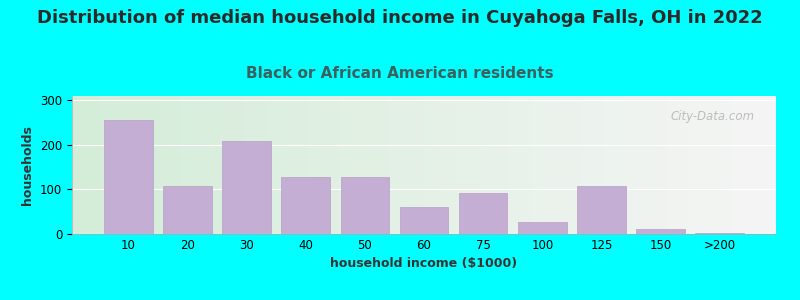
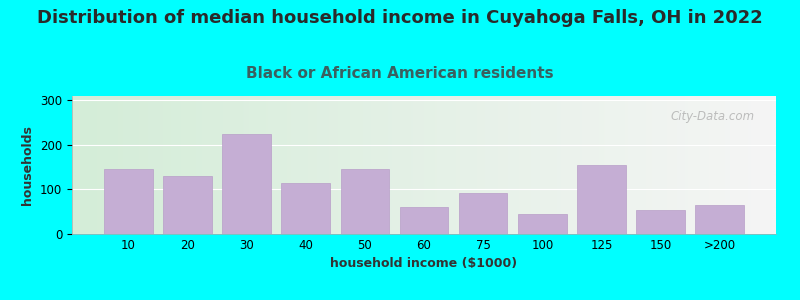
10: 255 -> 145
20: 108 -> 130
30: 210 -> 225
40: 127 -> 115
50: 127 -> 145
100: 28 -> 45
125: 108 -> 155
150: 12 -> 55
>200: 3 -> 65
